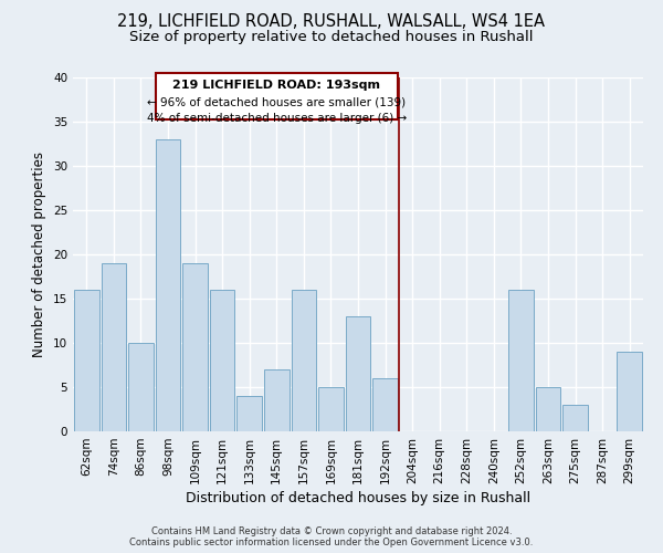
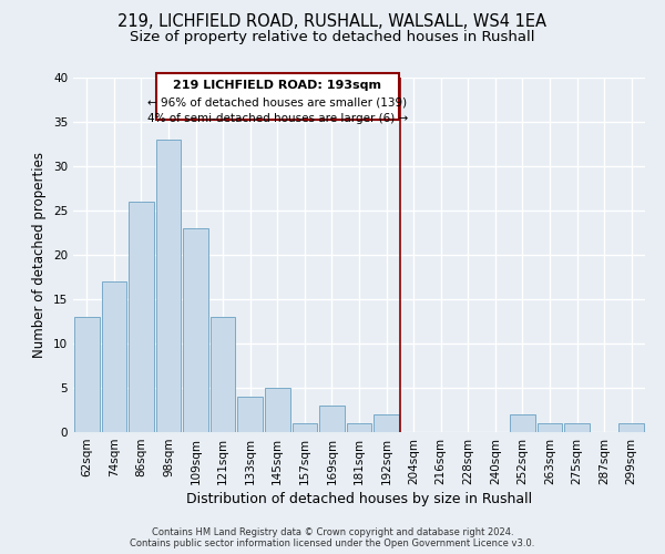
62sqm: 16 -> 13
74sqm: 19 -> 17
86sqm: 10 -> 26
109sqm: 19 -> 23
121sqm: 16 -> 13
145sqm: 7 -> 5
157sqm: 16 -> 1
169sqm: 5 -> 3
181sqm: 13 -> 1
192sqm: 6 -> 2
252sqm: 16 -> 2
263sqm: 5 -> 1
275sqm: 3 -> 1
299sqm: 9 -> 1
